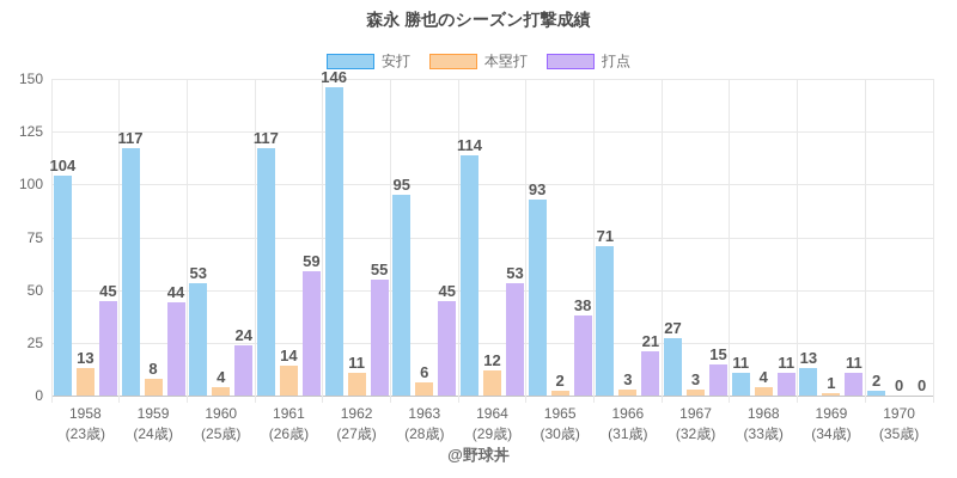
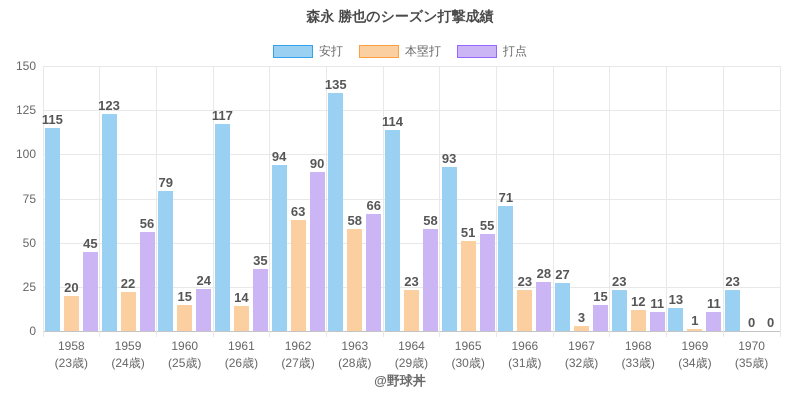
安打/1958: 104 -> 115
本塁打/1958: 13 -> 20
安打/1959: 117 -> 123
本塁打/1959: 8 -> 22
打点/1959: 44 -> 56
安打/1960: 53 -> 79
本塁打/1960: 4 -> 15
打点/1961: 59 -> 35
安打/1962: 146 -> 94
本塁打/1962: 11 -> 63
打点/1962: 55 -> 90
安打/1963: 95 -> 135
本塁打/1963: 6 -> 58
打点/1963: 45 -> 66
本塁打/1964: 12 -> 23
打点/1964: 53 -> 58
本塁打/1965: 2 -> 51
打点/1965: 38 -> 55
本塁打/1966: 3 -> 23
打点/1966: 21 -> 28
安打/1968: 11 -> 23
本塁打/1968: 4 -> 12
安打/1970: 2 -> 23
